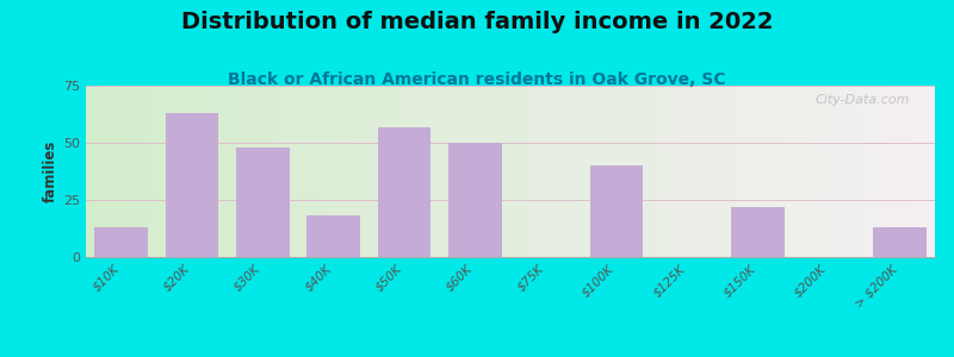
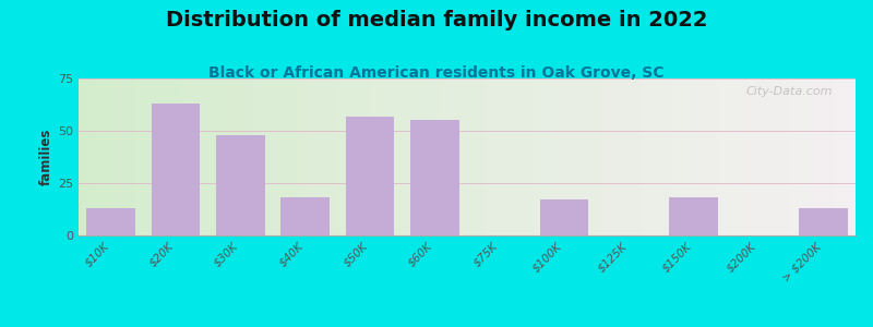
$60K: 50 -> 55
$100K: 40 -> 17
$150K: 22 -> 18
